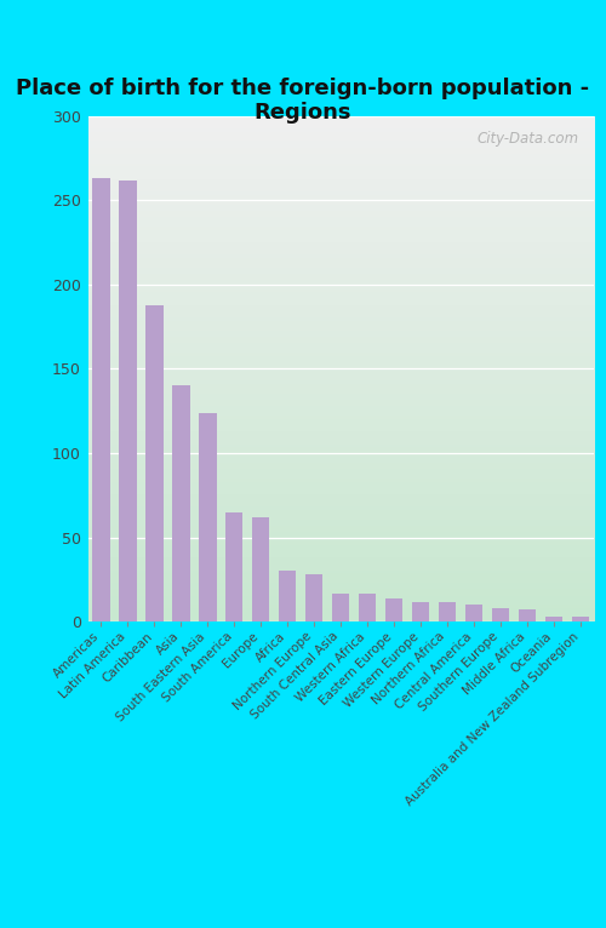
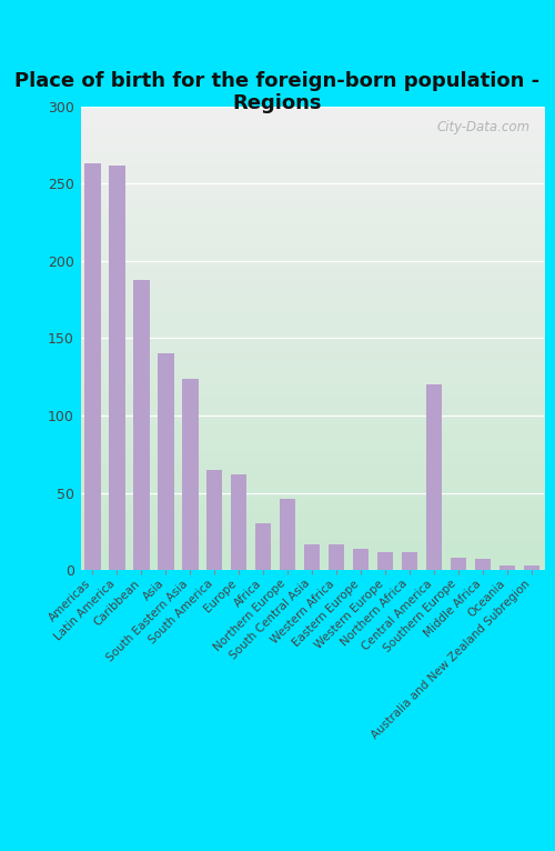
Northern Europe: 28 -> 46
Central America: 10 -> 120
